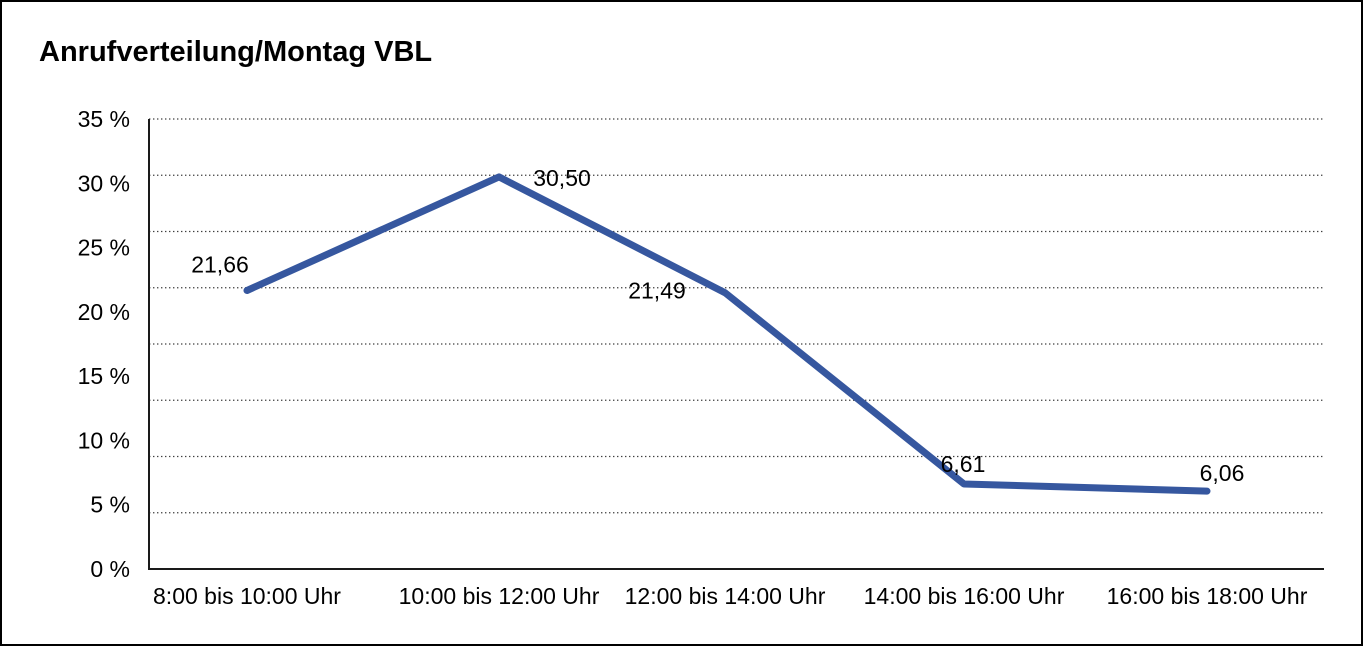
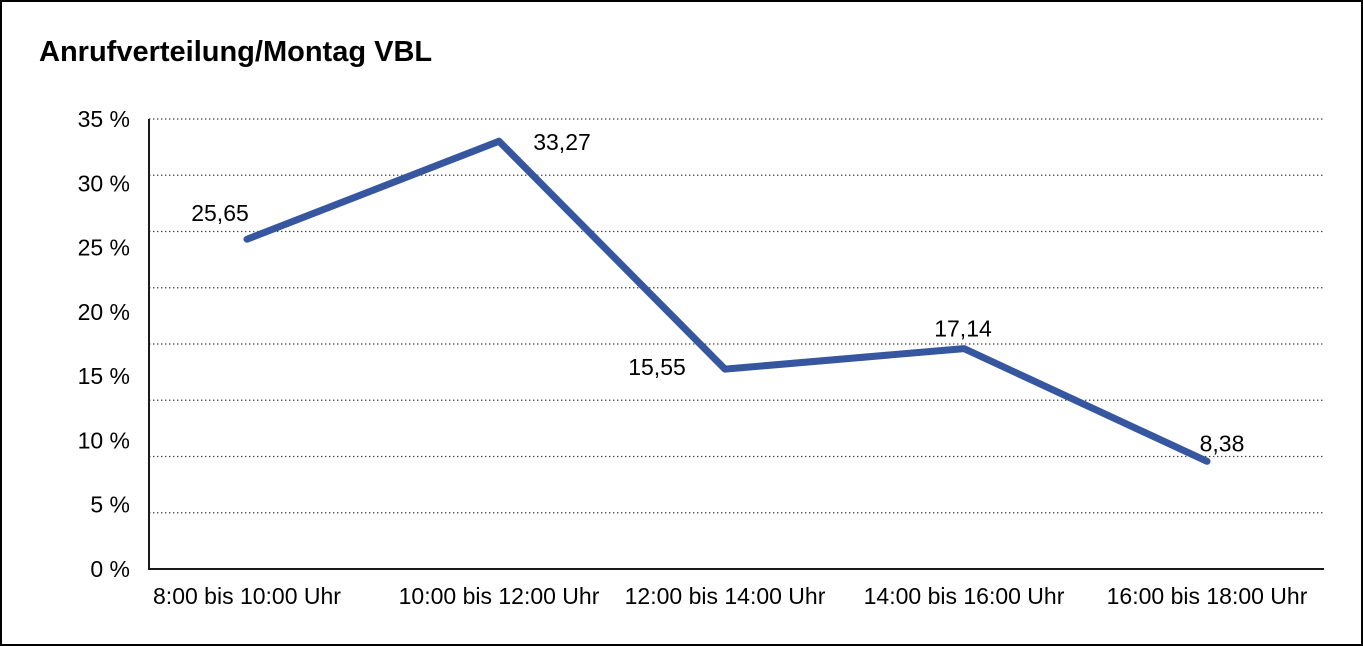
8:00 bis 10:00 Uhr: 21,66 -> 25,65
10:00 bis 12:00 Uhr: 30,50 -> 33,27
12:00 bis 14:00 Uhr: 21,49 -> 15,55
14:00 bis 16:00 Uhr: 6,61 -> 17,14
16:00 bis 18:00 Uhr: 6,06 -> 8,38
